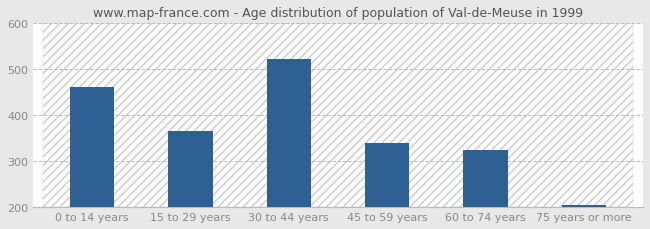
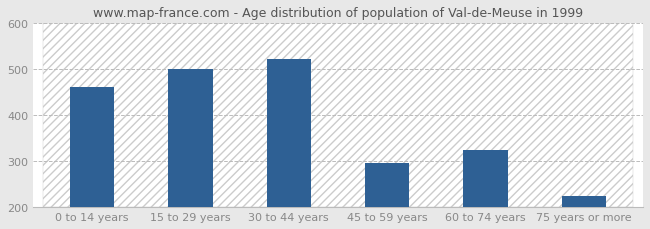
15 to 29 years: 365 -> 500
45 to 59 years: 340 -> 295
75 years or more: 204 -> 225
